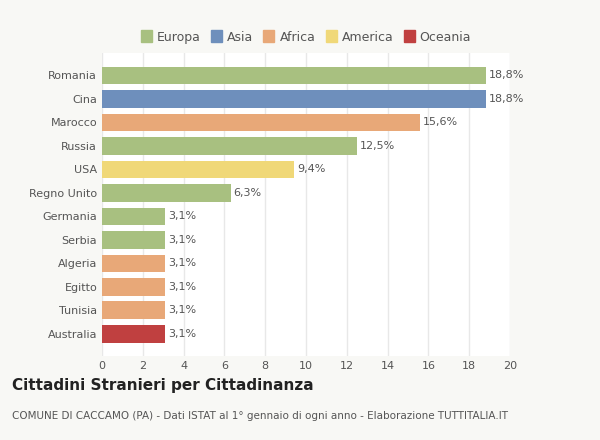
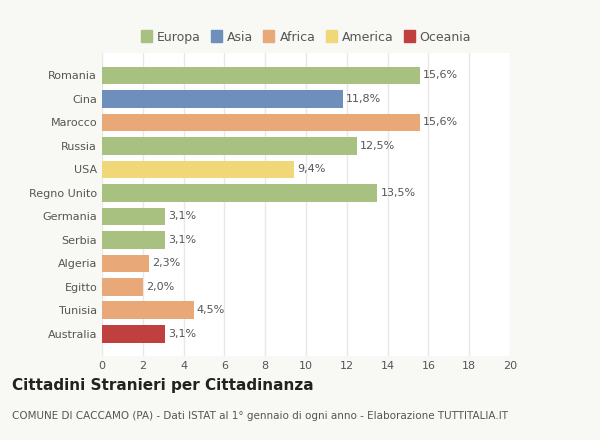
Romania: 18,8% -> 15,6%
Cina: 18,8% -> 11,8%
Regno Unito: 6,3% -> 13,5%
Algeria: 3,1% -> 2,3%
Egitto: 3,1% -> 2,0%
Tunisia: 3,1% -> 4,5%
